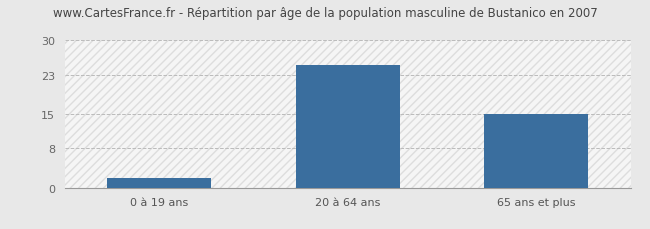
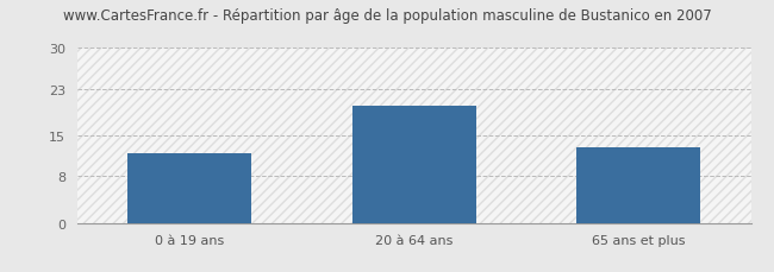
0 à 19 ans: 2 -> 12
20 à 64 ans: 25 -> 20
65 ans et plus: 15 -> 13
